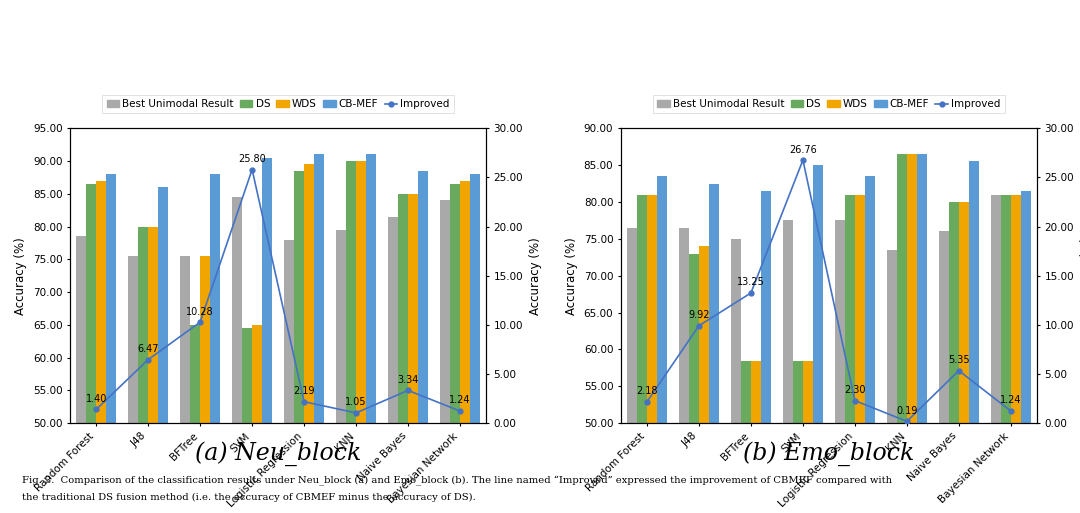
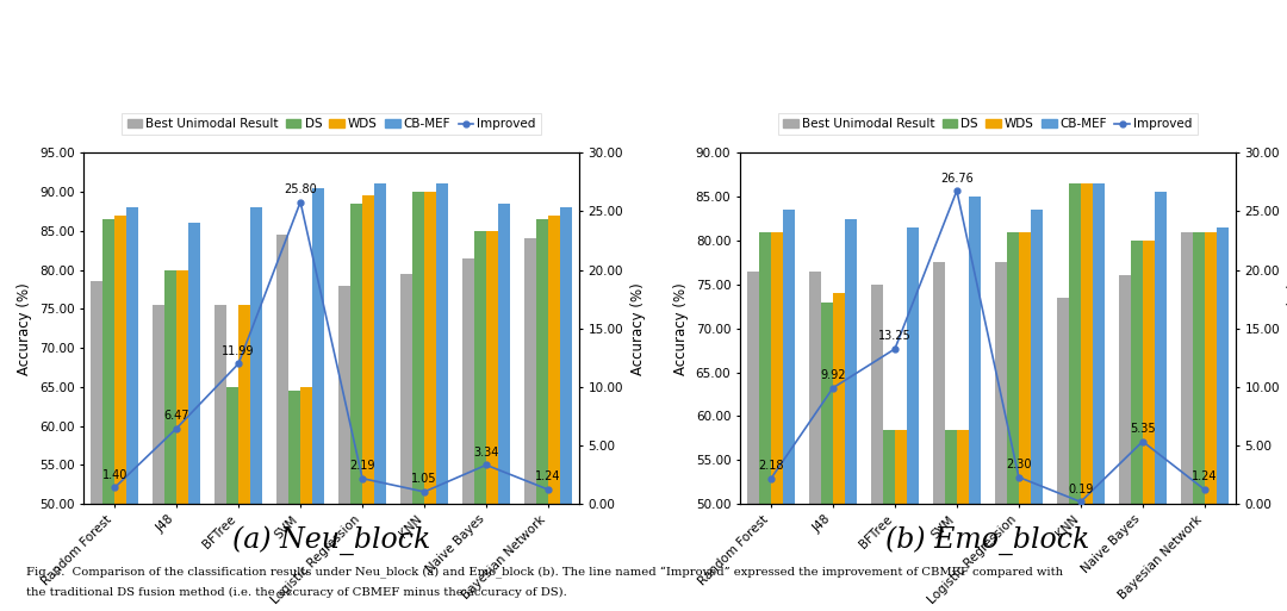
Improved/BFTree: 10.28 -> 11.99
